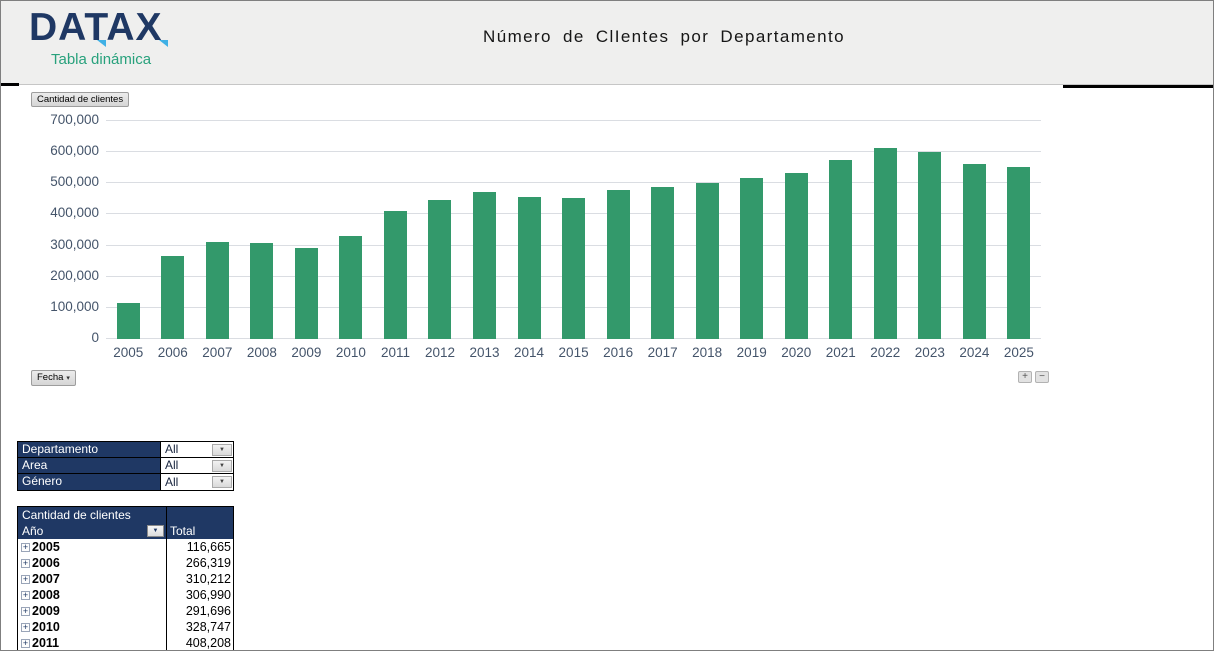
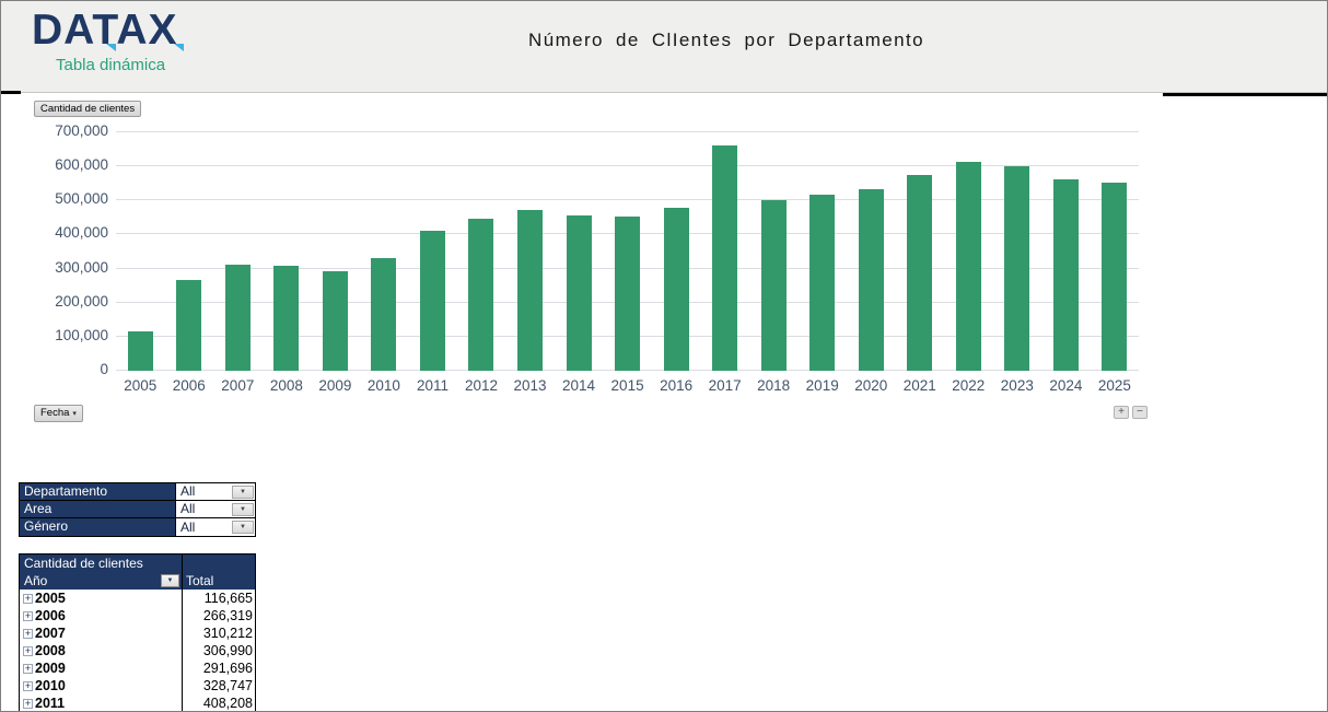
2017: 490000 -> 660000
